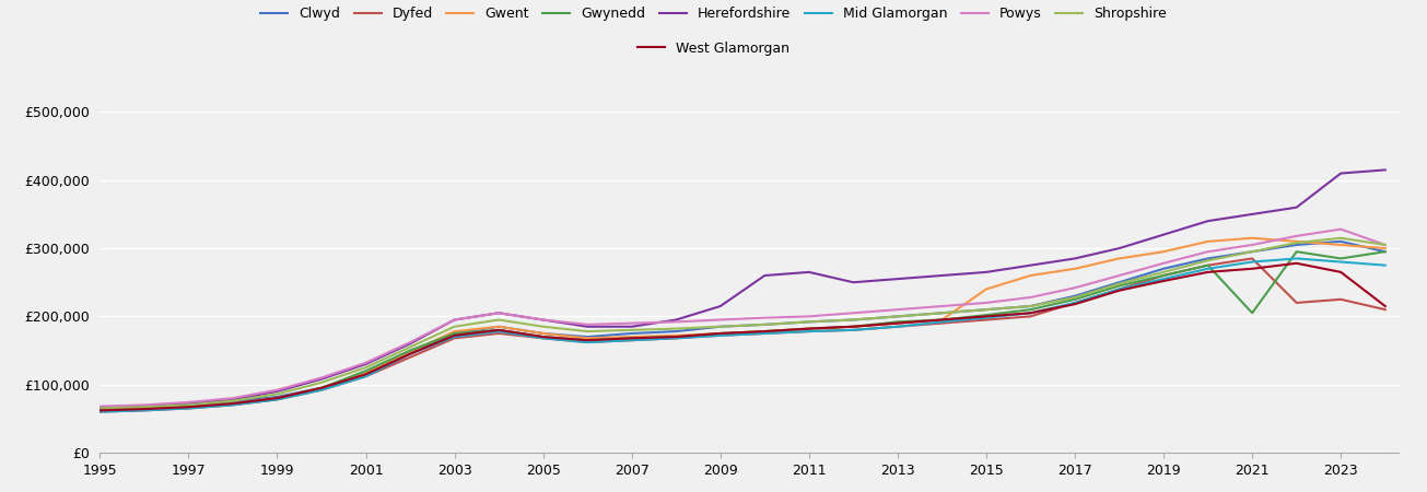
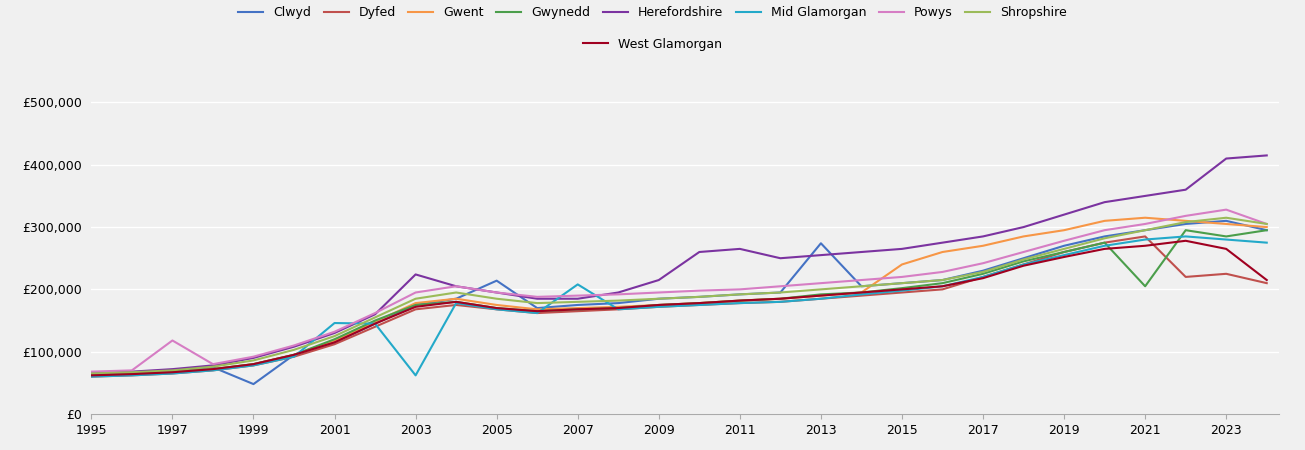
Powys/1997: £74,000 -> £118,000
Clwyd/1999: £82,000 -> £48,000
Mid Glamorgan/2001: £112,000 -> £146,000
Herefordshire/2003: £195,000 -> £224,000
Mid Glamorgan/2003: £170,000 -> £62,000
Clwyd/2005: £175,000 -> £214,000
Mid Glamorgan/2007: £165,000 -> £208,000
Clwyd/2013: £200,000 -> £274,000
